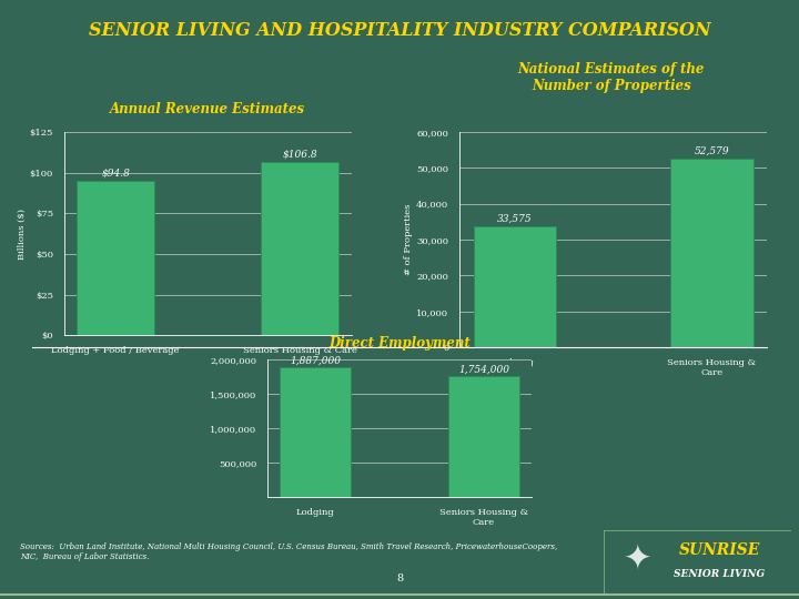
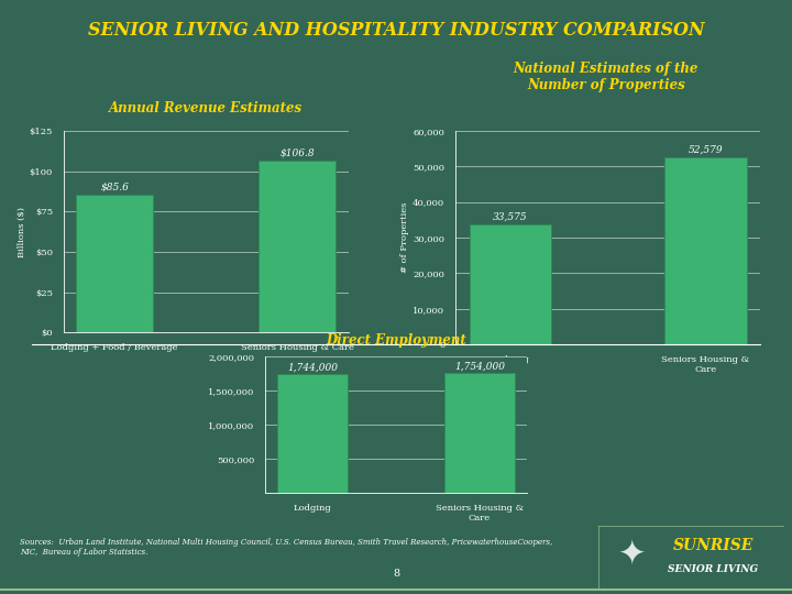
Lodging + Food / Beverage: $94.8 -> $85.6
Lodging: 1,887,000 -> 1,744,000
